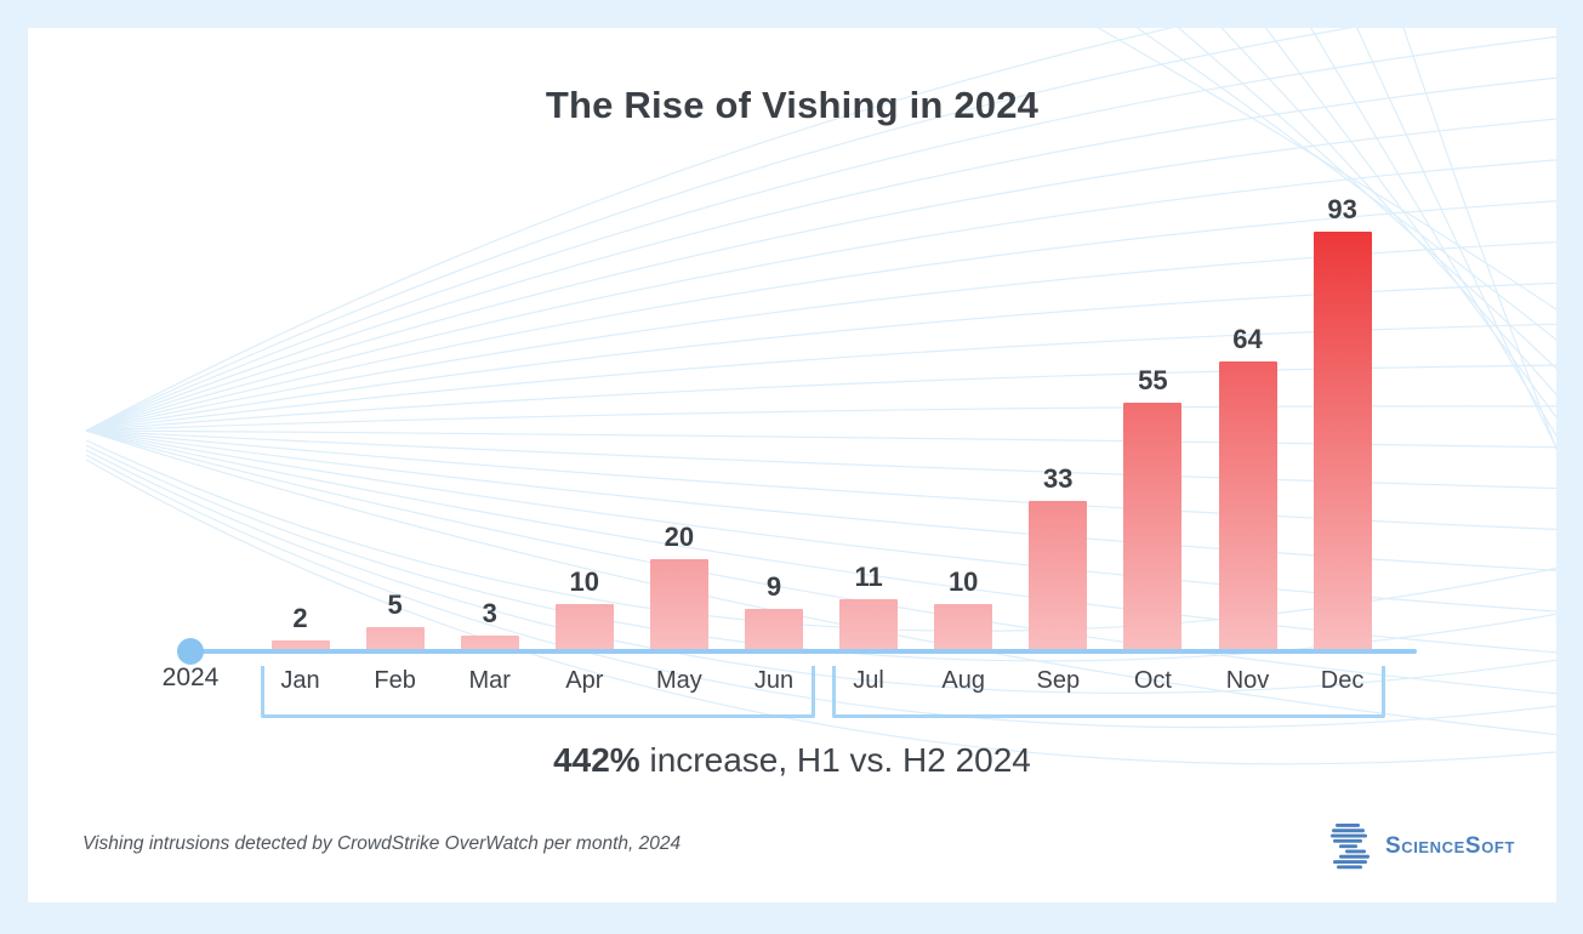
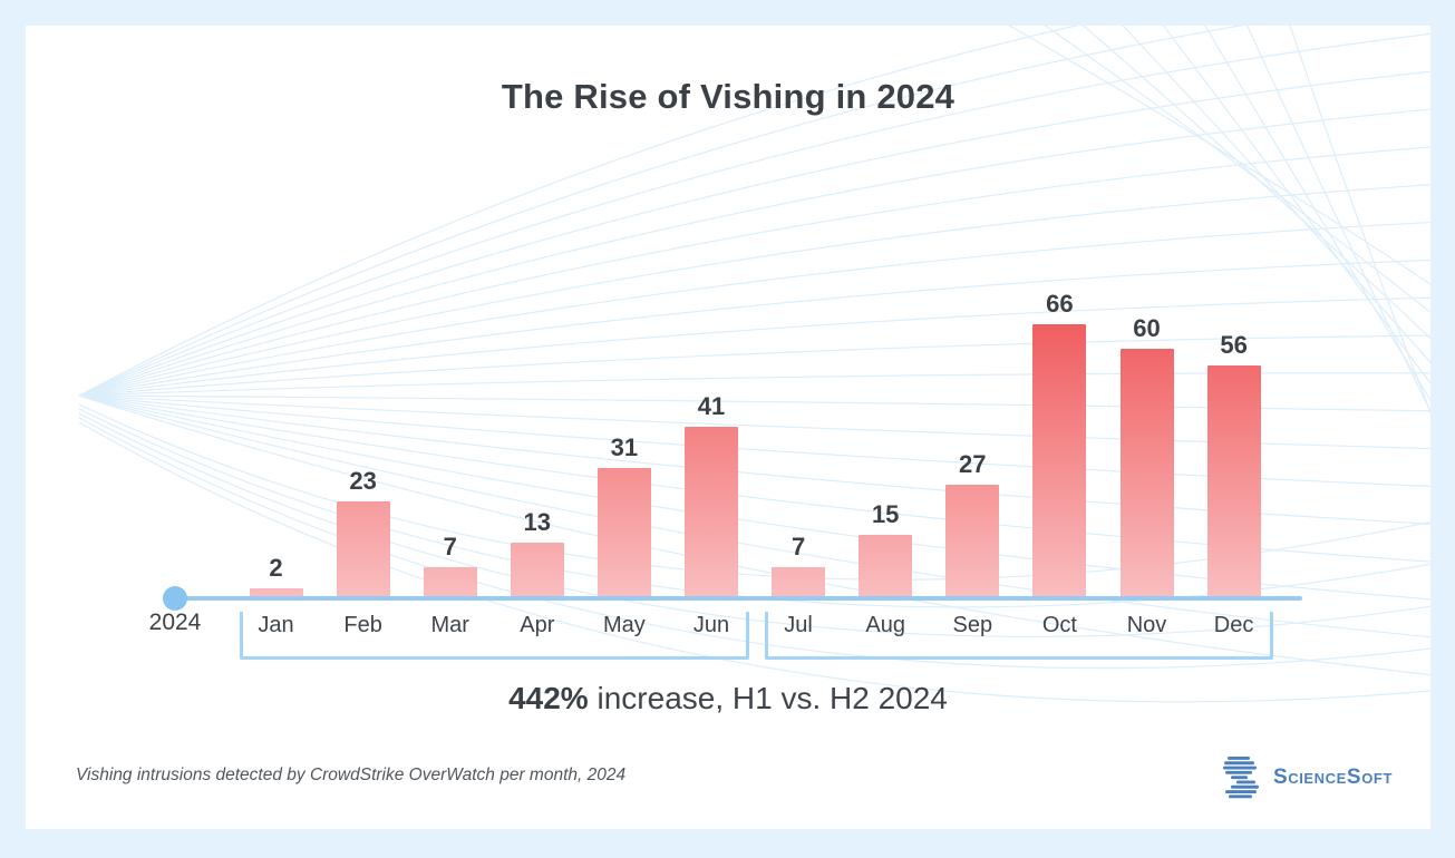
Feb: 5 -> 23
Mar: 3 -> 7
Apr: 10 -> 13
May: 20 -> 31
Jun: 9 -> 41
Jul: 11 -> 7
Aug: 10 -> 15
Sep: 33 -> 27
Oct: 55 -> 66
Nov: 64 -> 60
Dec: 93 -> 56
